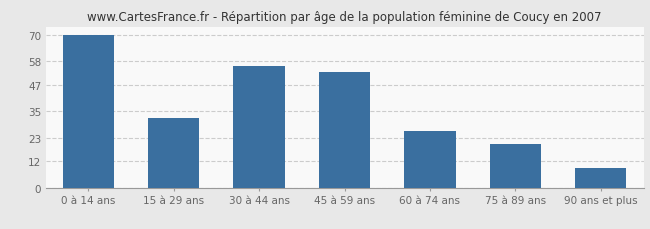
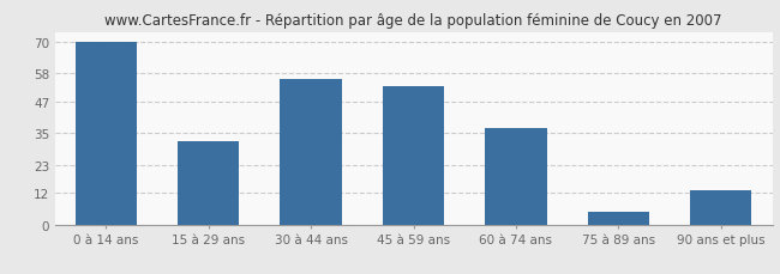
60 à 74 ans: 26 -> 37
75 à 89 ans: 20 -> 5
90 ans et plus: 9 -> 13
